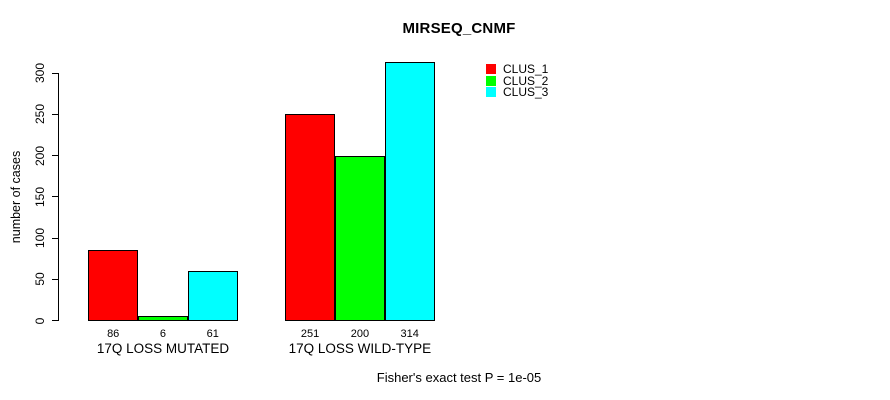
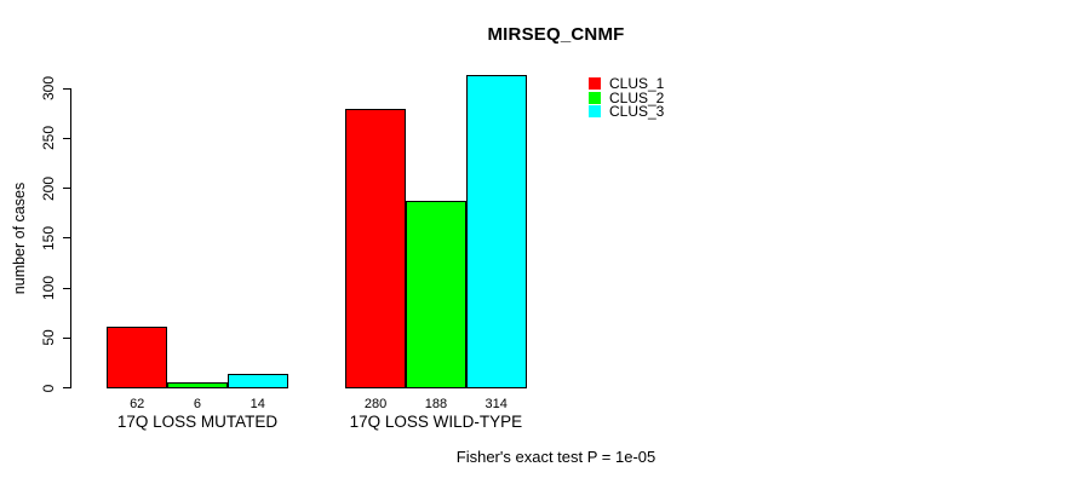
CLUS_1/17Q LOSS MUTATED: 86 -> 62
CLUS_3/17Q LOSS MUTATED: 61 -> 14
CLUS_1/17Q LOSS WILD-TYPE: 251 -> 280
CLUS_2/17Q LOSS WILD-TYPE: 200 -> 188
